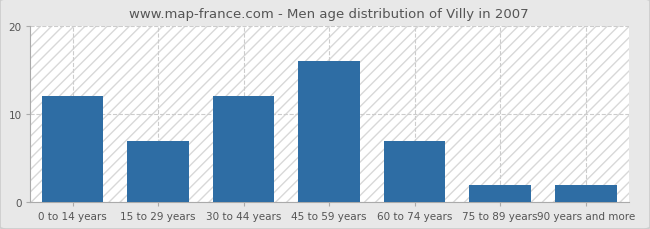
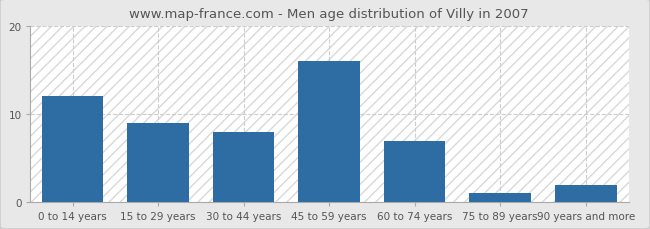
15 to 29 years: 7 -> 9
30 to 44 years: 12 -> 8
75 to 89 years: 2 -> 1
